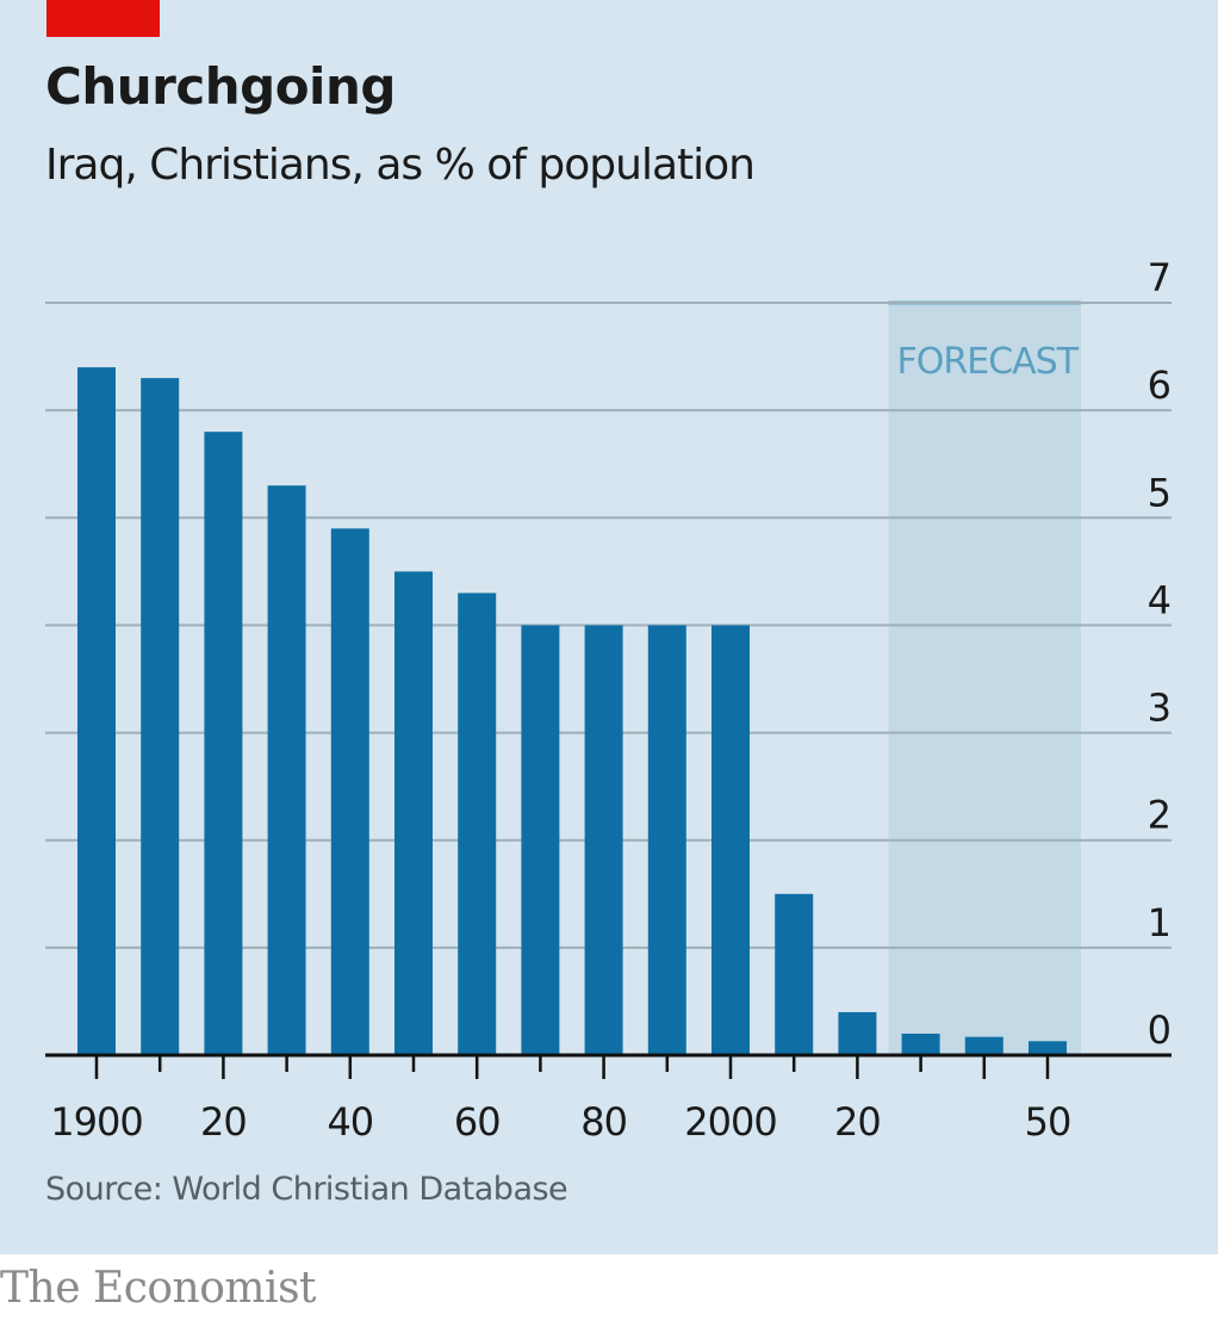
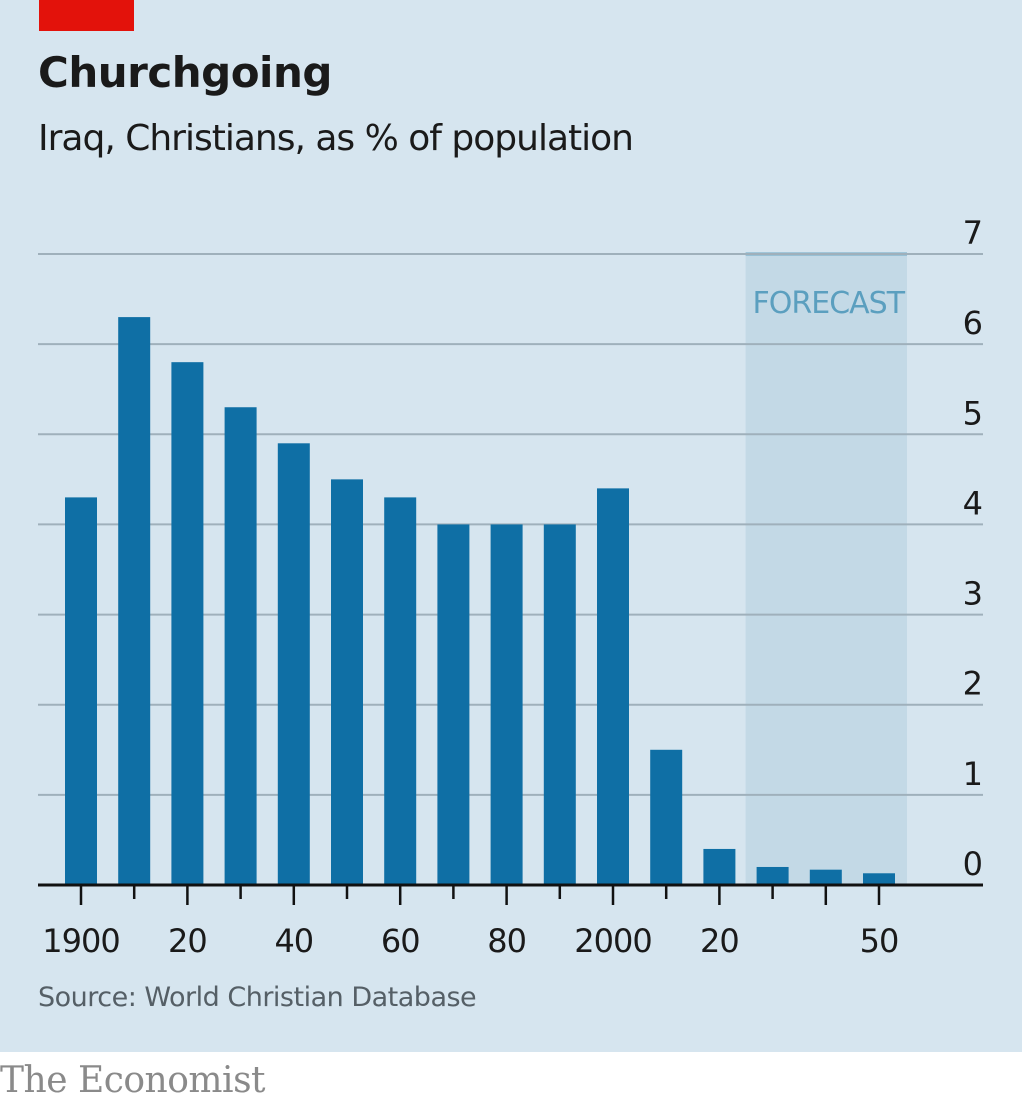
1900: 6.4 -> 4.3
2000: 4.0 -> 4.4
